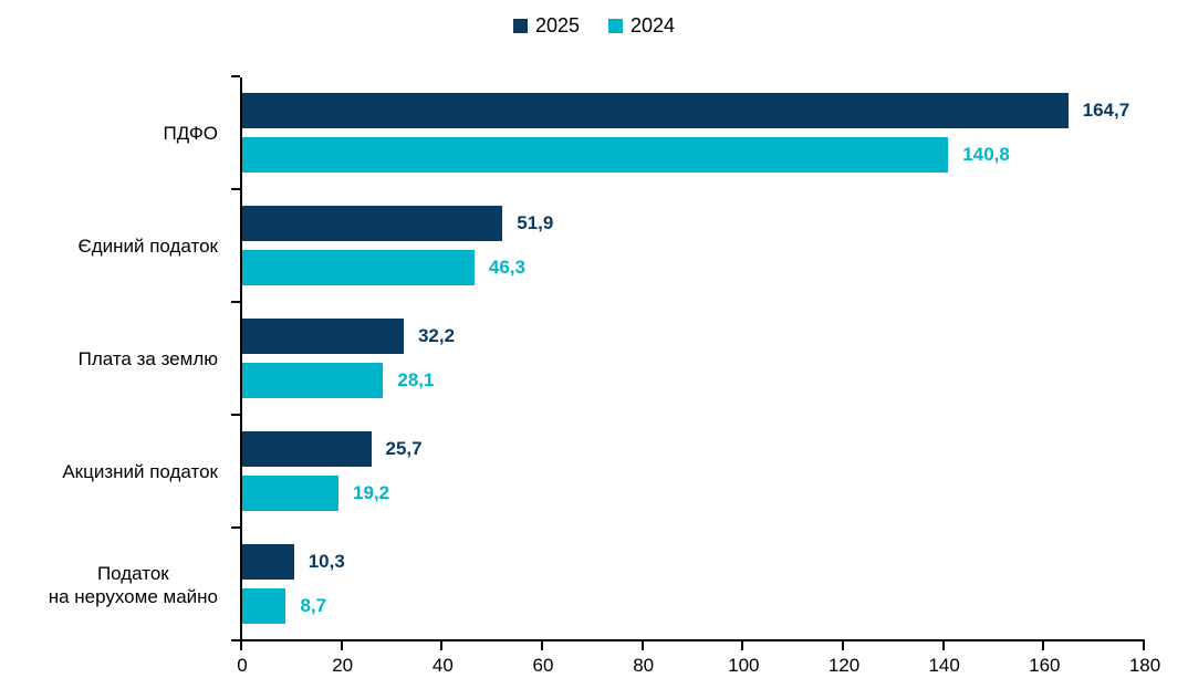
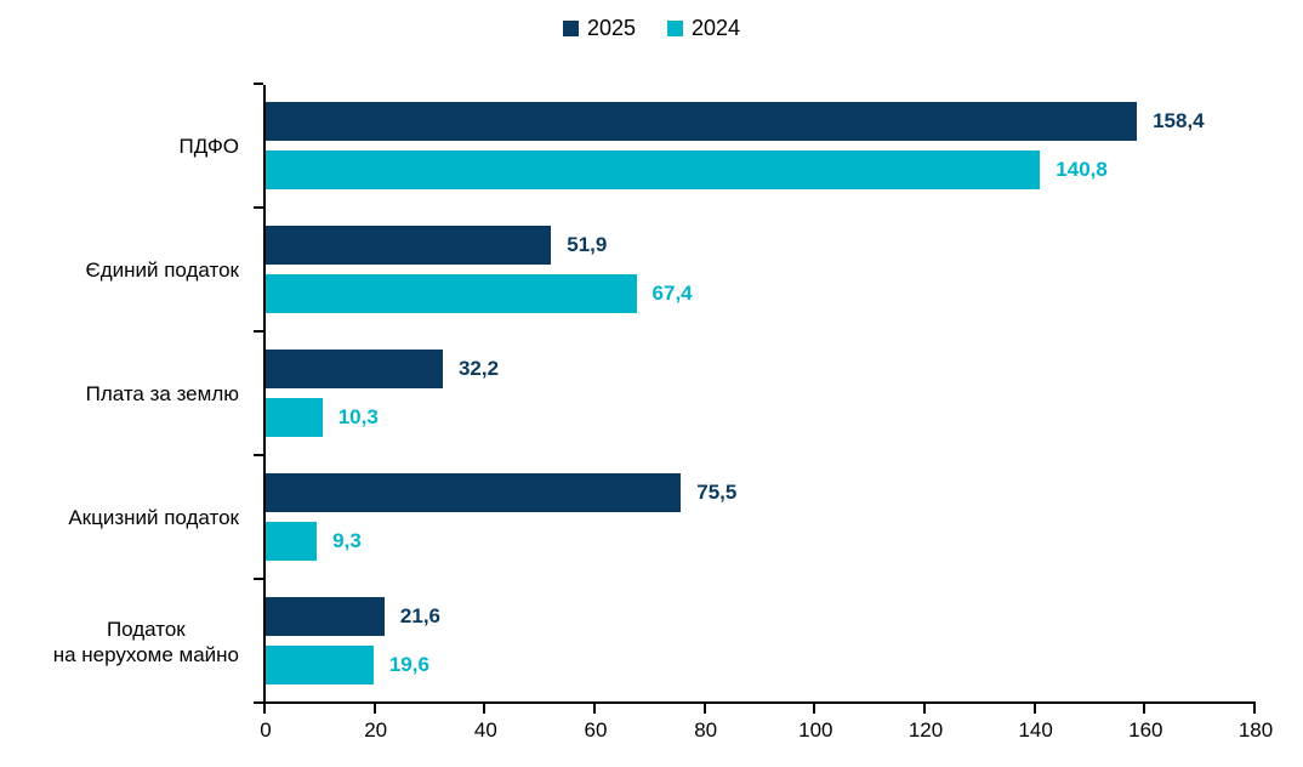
2025/ПДФО: 164,7 -> 158,4
2024/Єдиний податок: 46,3 -> 67,4
2024/Плата за землю: 28,1 -> 10,3
2025/Акцизний податок: 25,7 -> 75,5
2024/Акцизний податок: 19,2 -> 9,3
2025/Податок на нерухоме майно: 10,3 -> 21,6
2024/Податок на нерухоме майно: 8,7 -> 19,6
